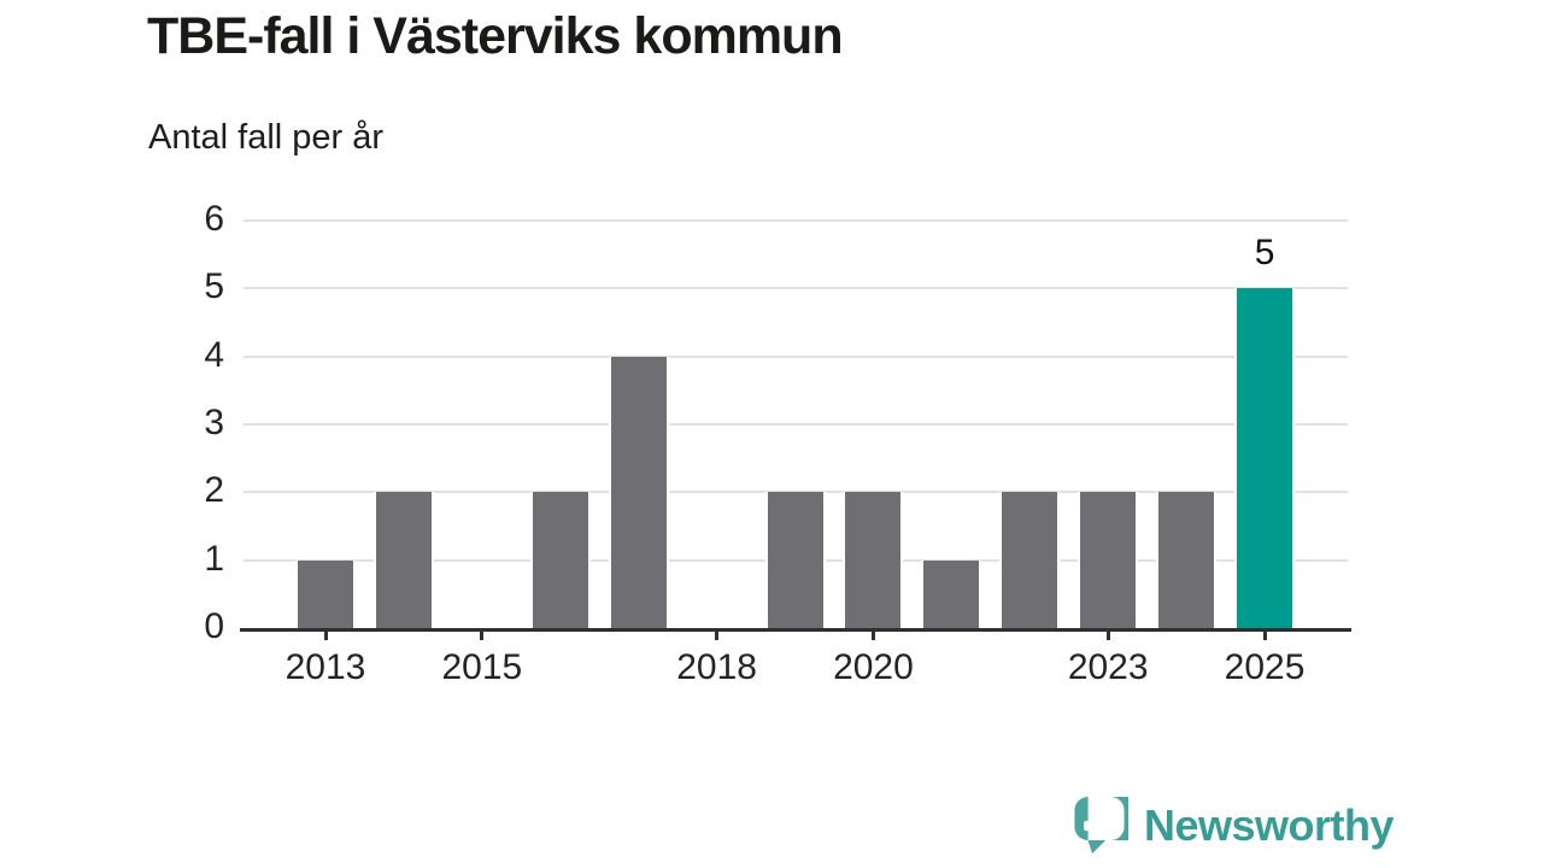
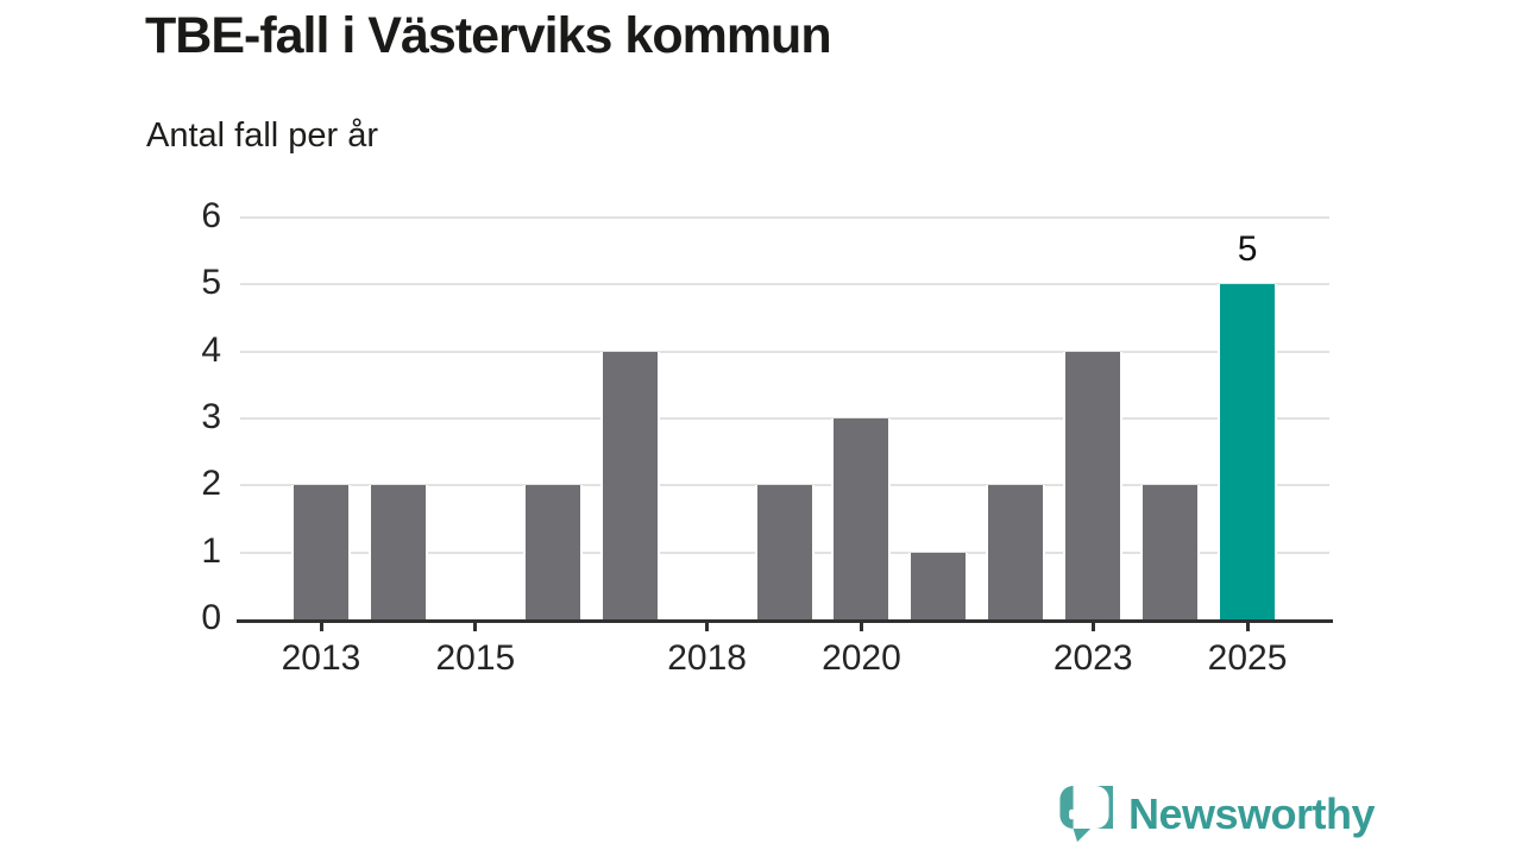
2013: 1 -> 2
2020: 2 -> 3
2023: 2 -> 4
